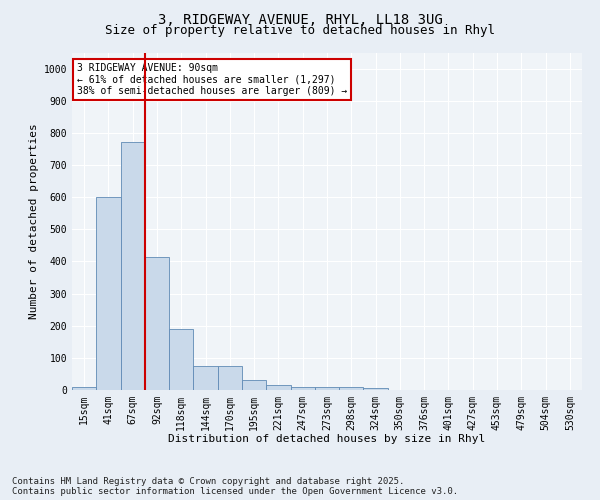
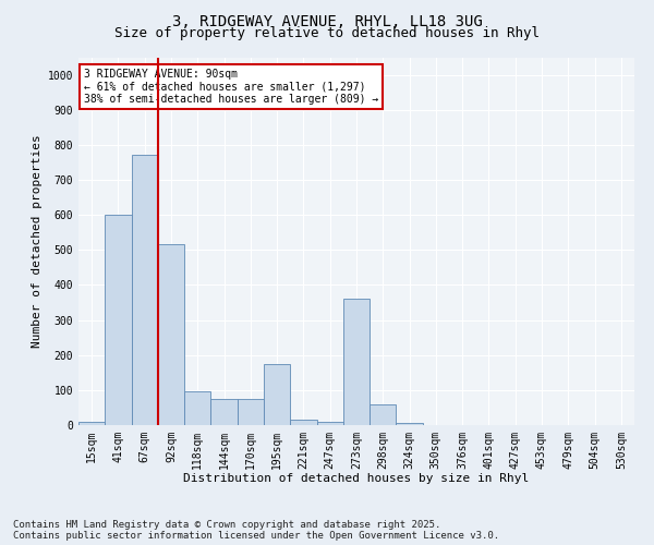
92sqm: 415 -> 515
118sqm: 190 -> 95
195sqm: 30 -> 175
273sqm: 10 -> 360
298sqm: 10 -> 60
